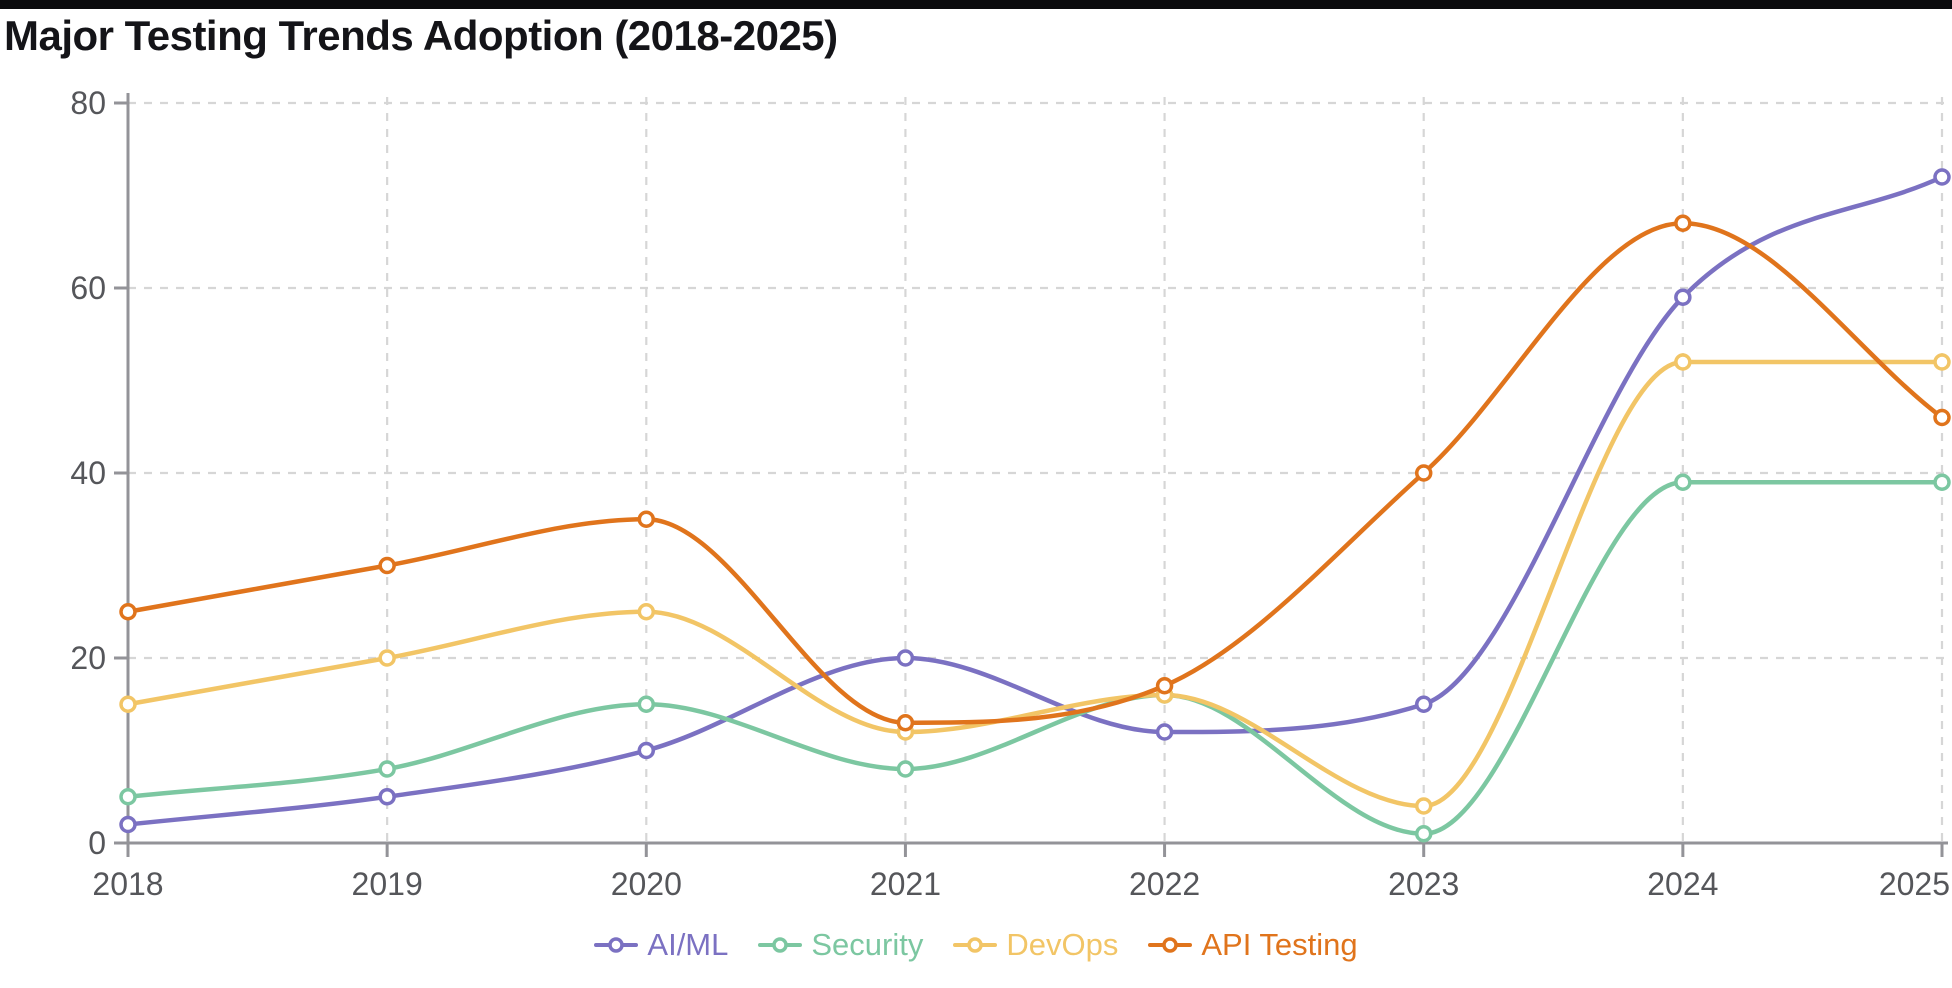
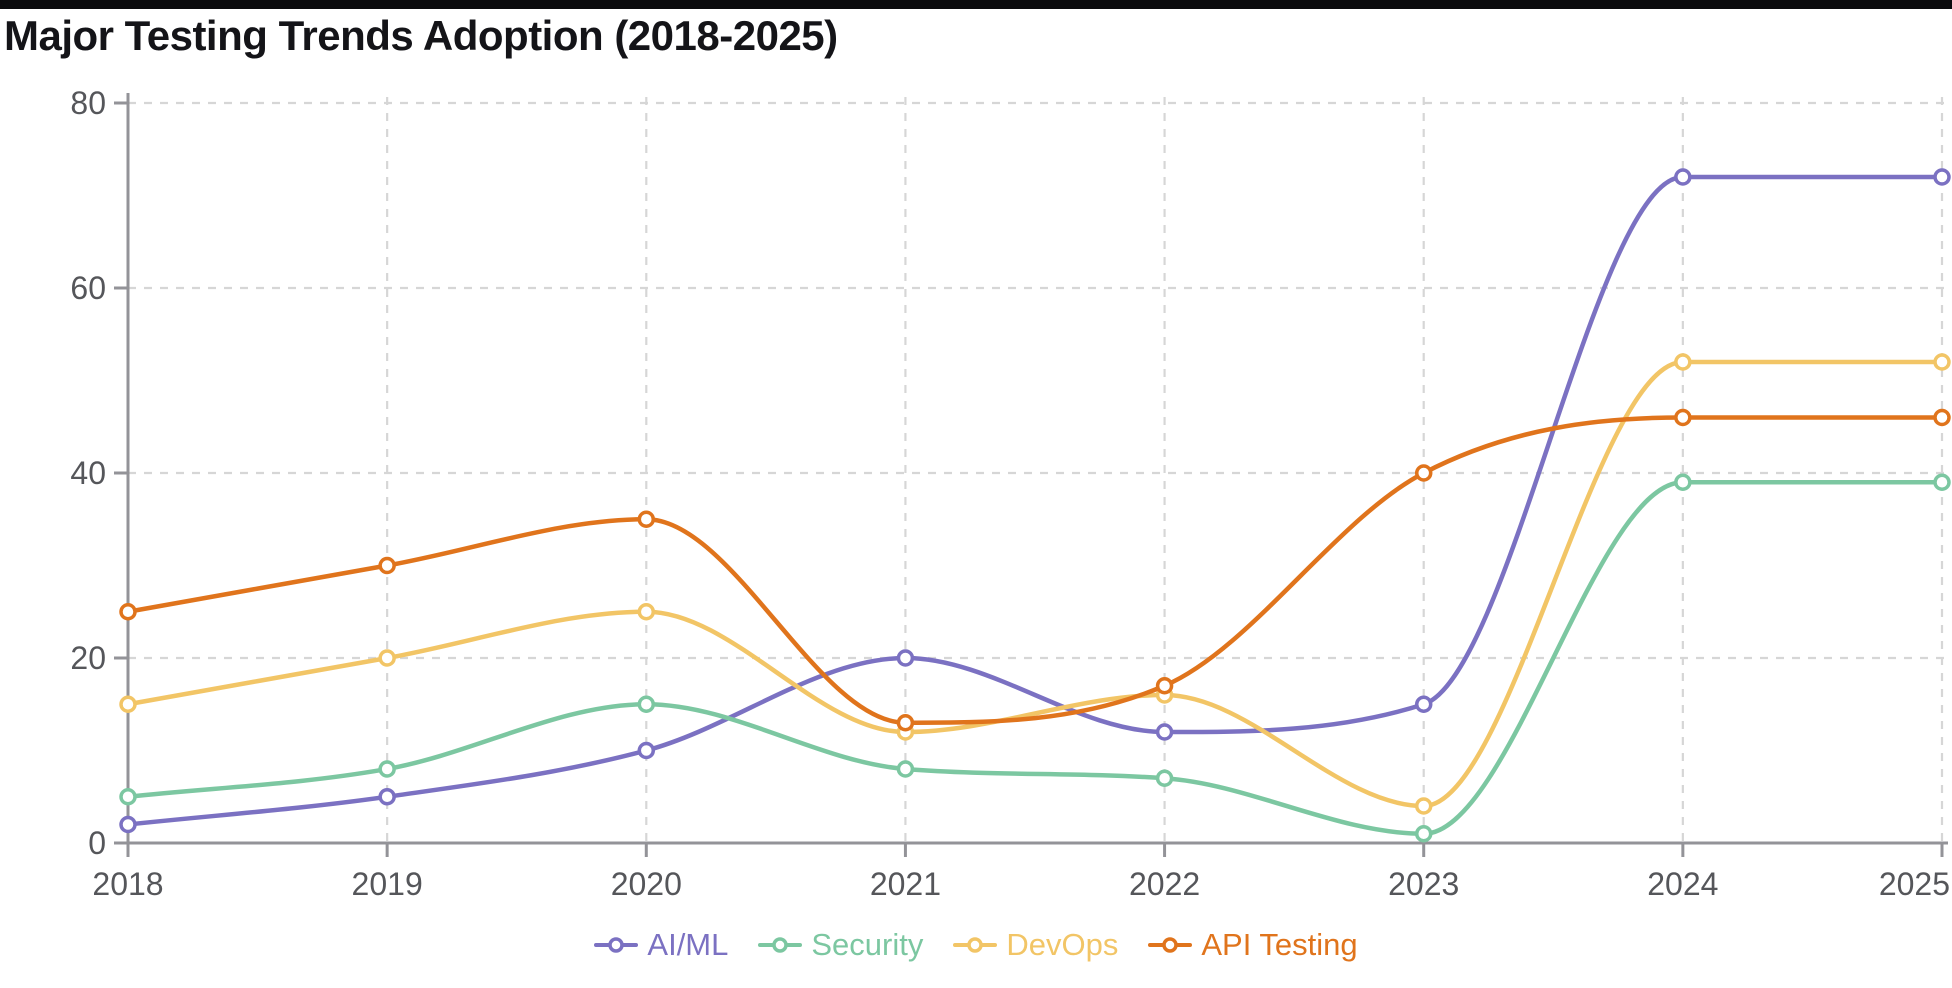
Security/2022: 16 -> 7
AI/ML/2024: 59 -> 72
API Testing/2024: 67 -> 46
